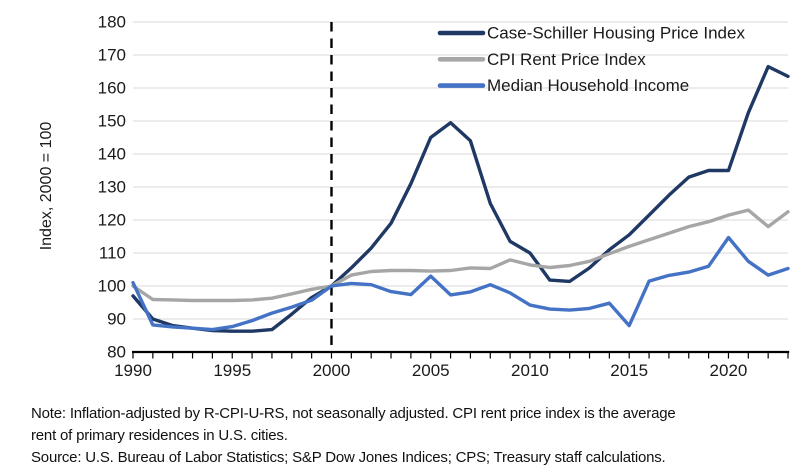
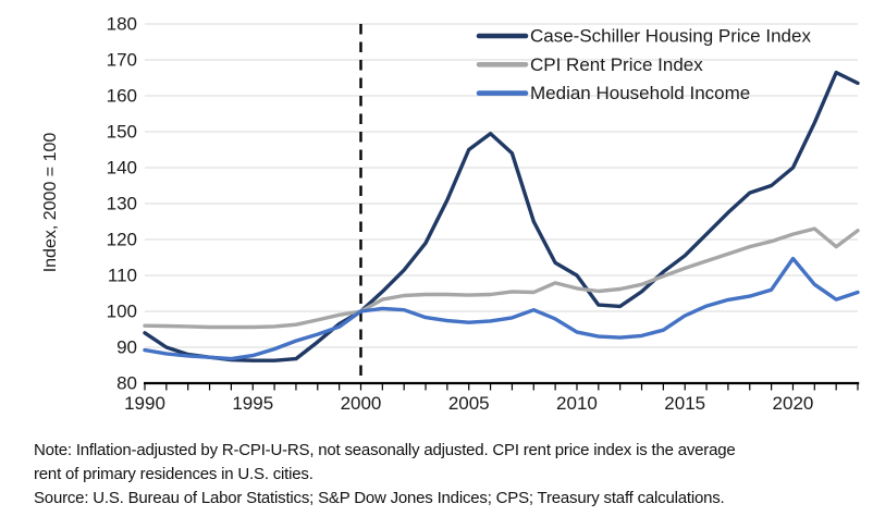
Case-Schiller Housing Price Index/1990: 97 -> 94
CPI Rent Price Index/1990: 100 -> 96
Median Household Income/1990: 101 -> 89
Median Household Income/2005: 103 -> 97
Median Household Income/2015: 88 -> 99
Case-Schiller Housing Price Index/2020: 135 -> 140
